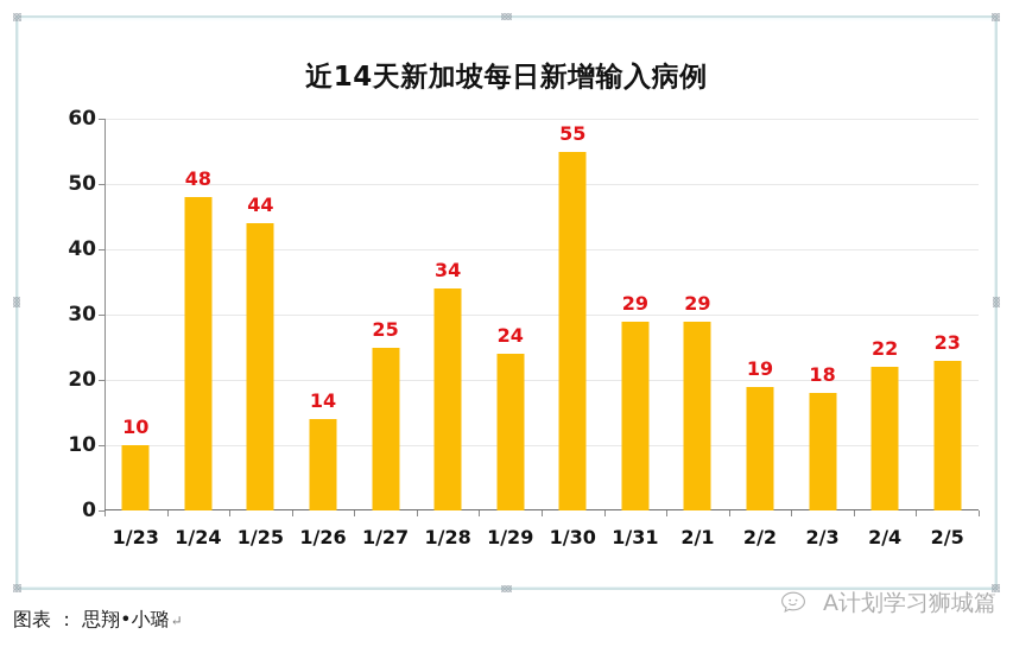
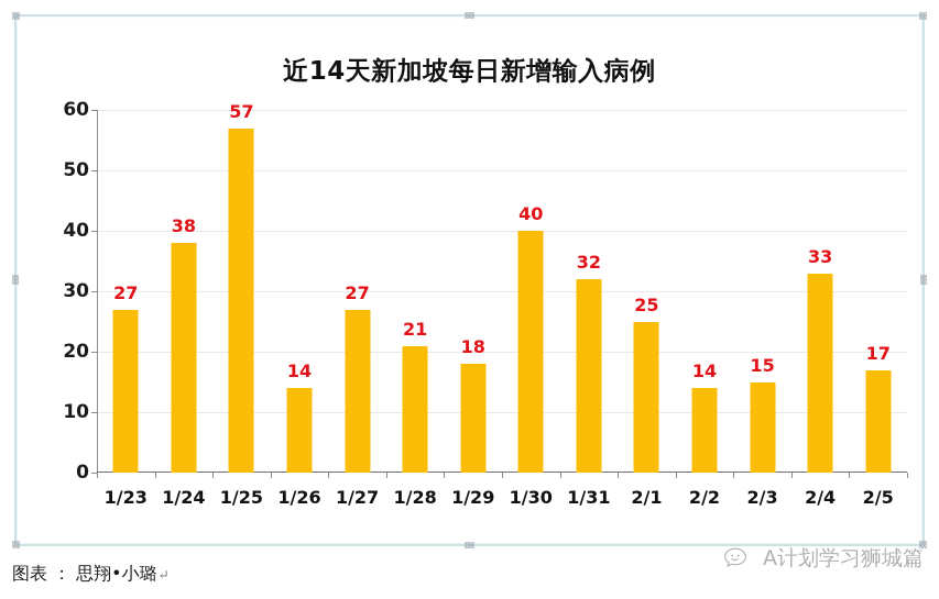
1/23: 10 -> 27
1/24: 48 -> 38
1/25: 44 -> 57
1/27: 25 -> 27
1/28: 34 -> 21
1/29: 24 -> 18
1/30: 55 -> 40
1/31: 29 -> 32
2/1: 29 -> 25
2/2: 19 -> 14
2/3: 18 -> 15
2/4: 22 -> 33
2/5: 23 -> 17
